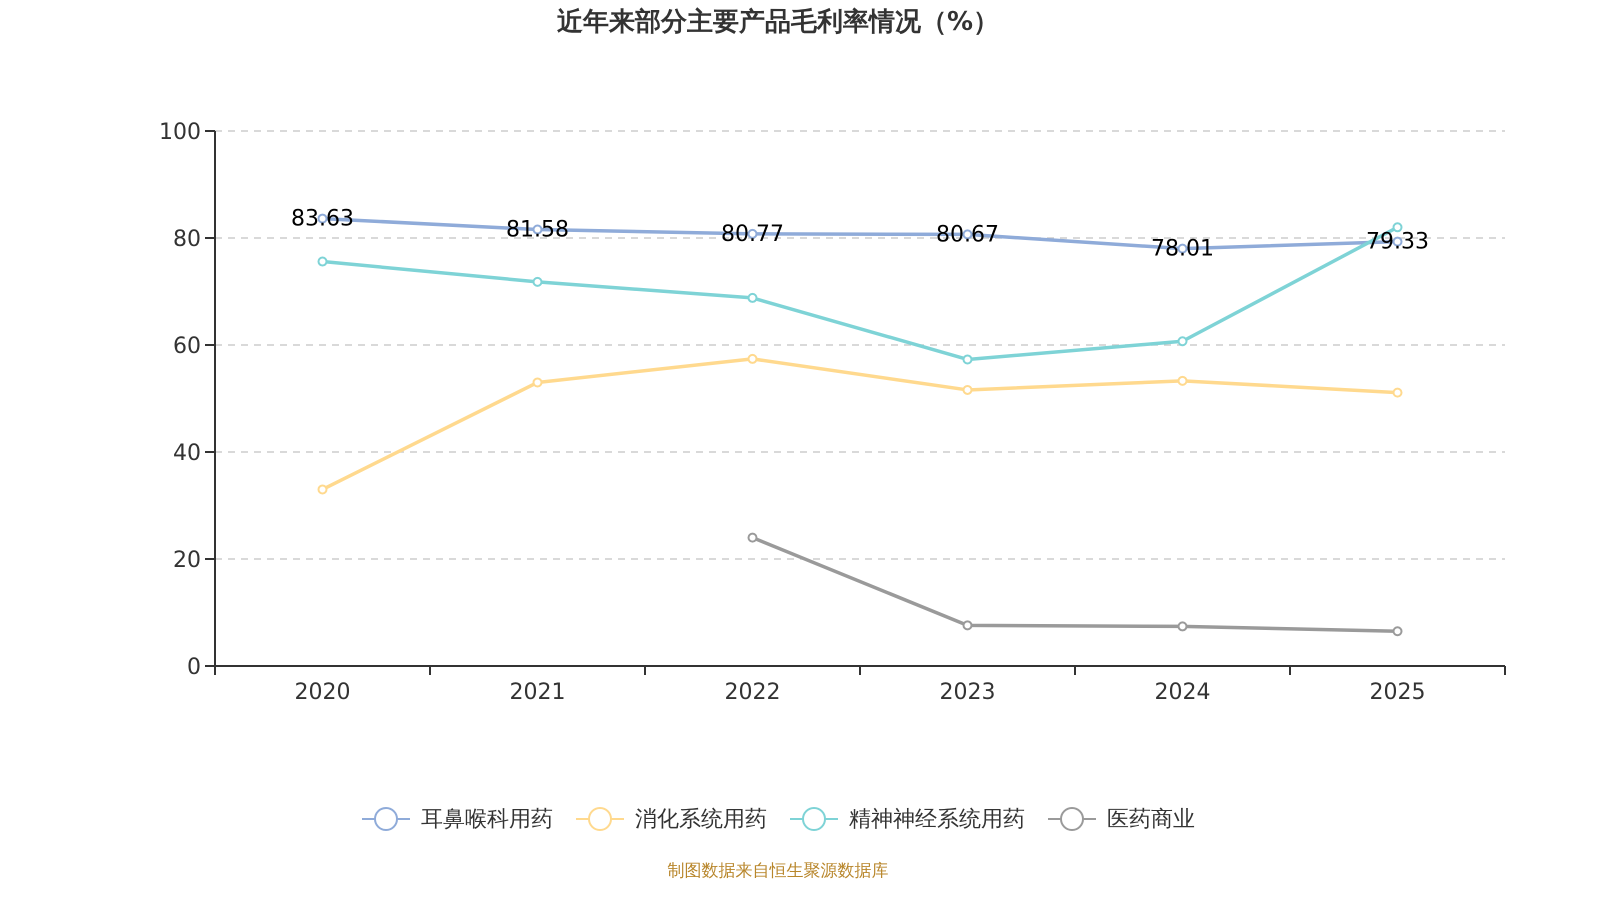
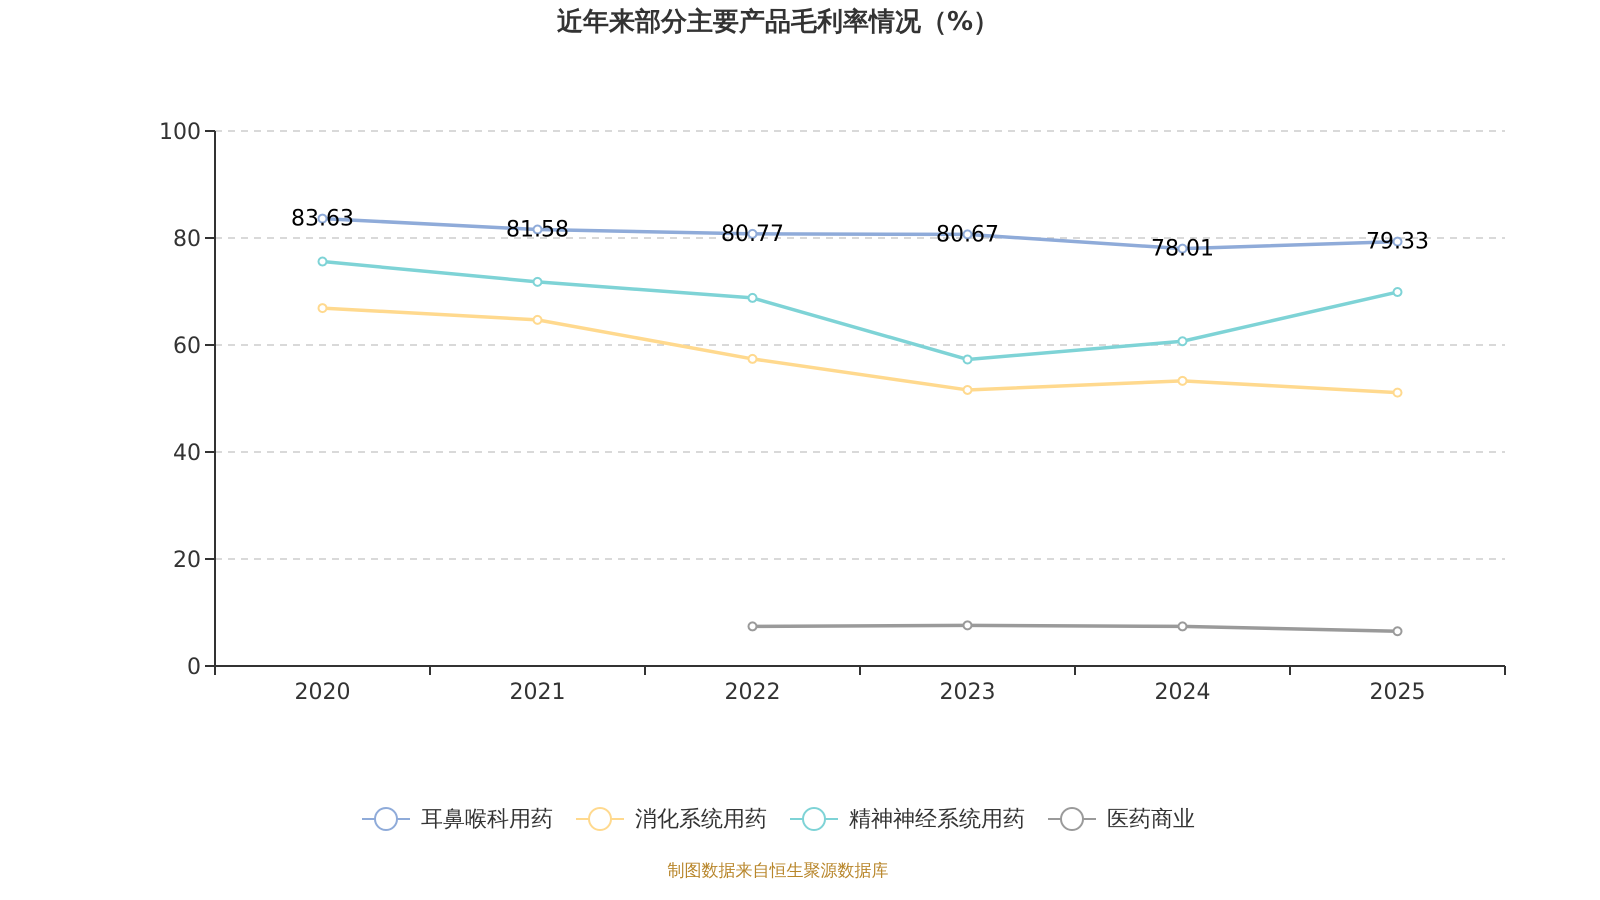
消化系统用药/2020: 33 -> 67
消化系统用药/2021: 53 -> 65
医药商业/2022: 24 -> 7
精神神经系统用药/2025: 82 -> 70
